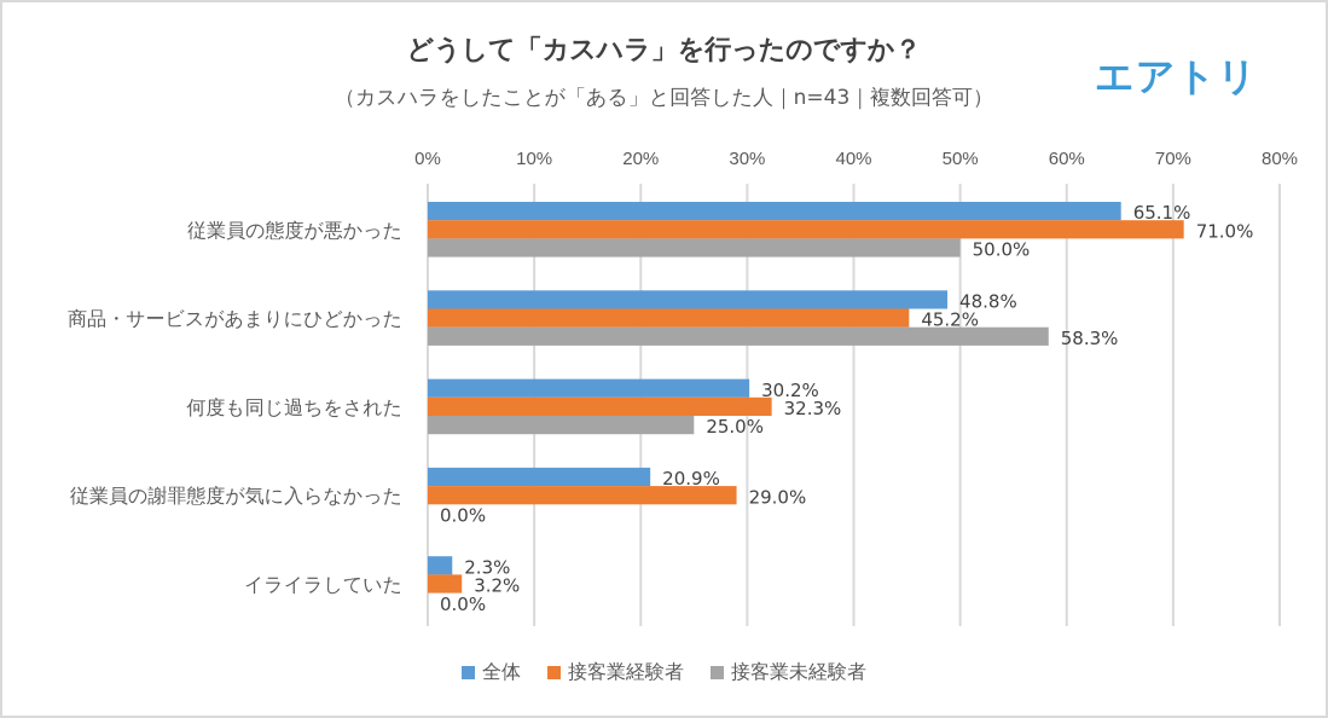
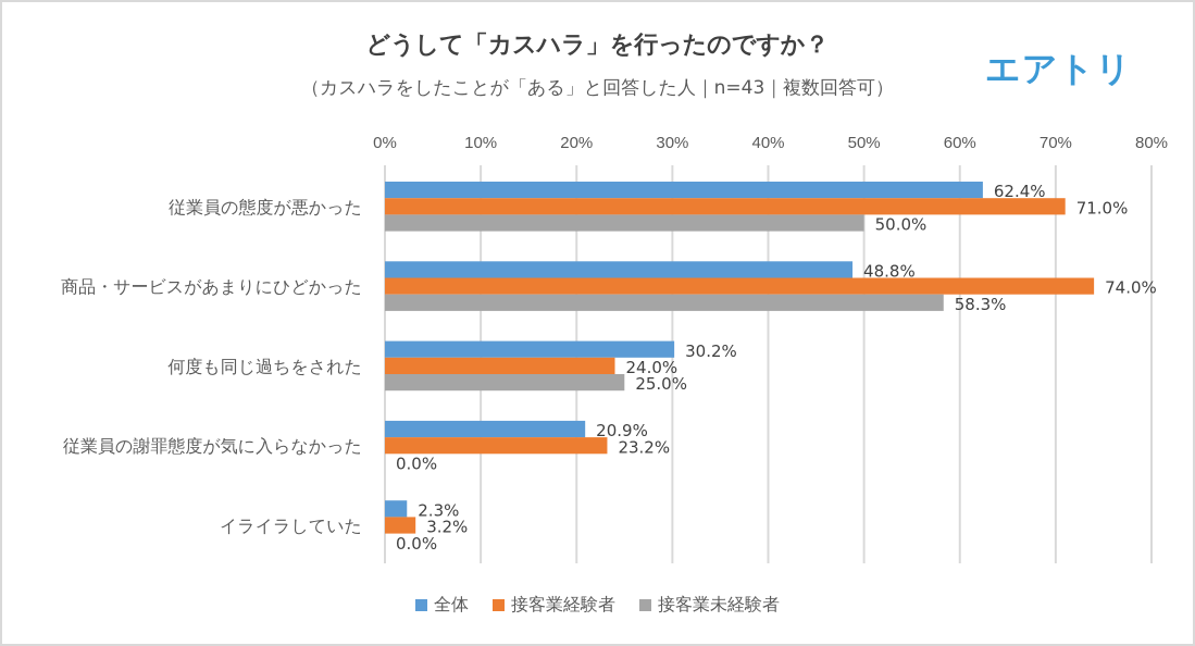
全体/従業員の態度が悪かった: 65.1% -> 62.4%
接客業経験者/商品・サービスがあまりにひどかった: 45.2% -> 74.0%
接客業経験者/何度も同じ過ちをされた: 32.3% -> 24.0%
接客業経験者/従業員の謝罪態度が気に入らなかった: 29.0% -> 23.2%
